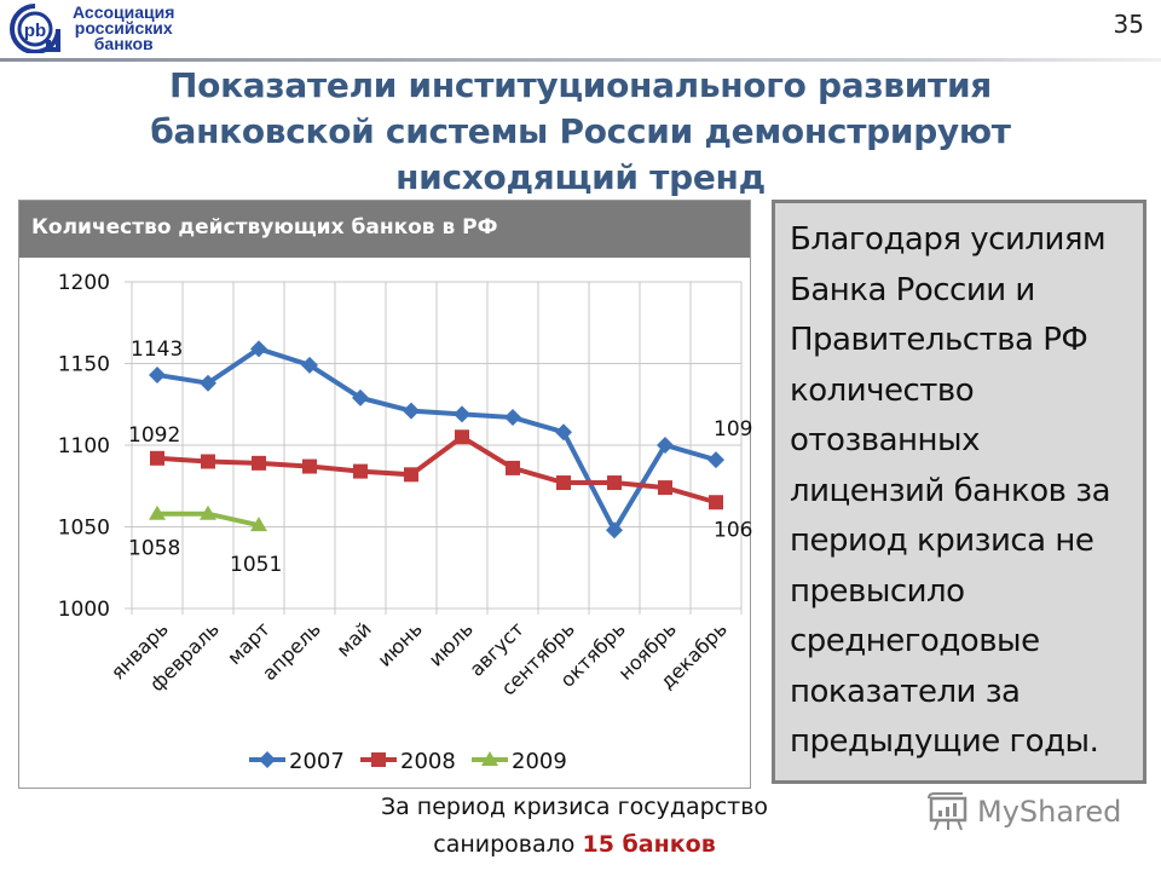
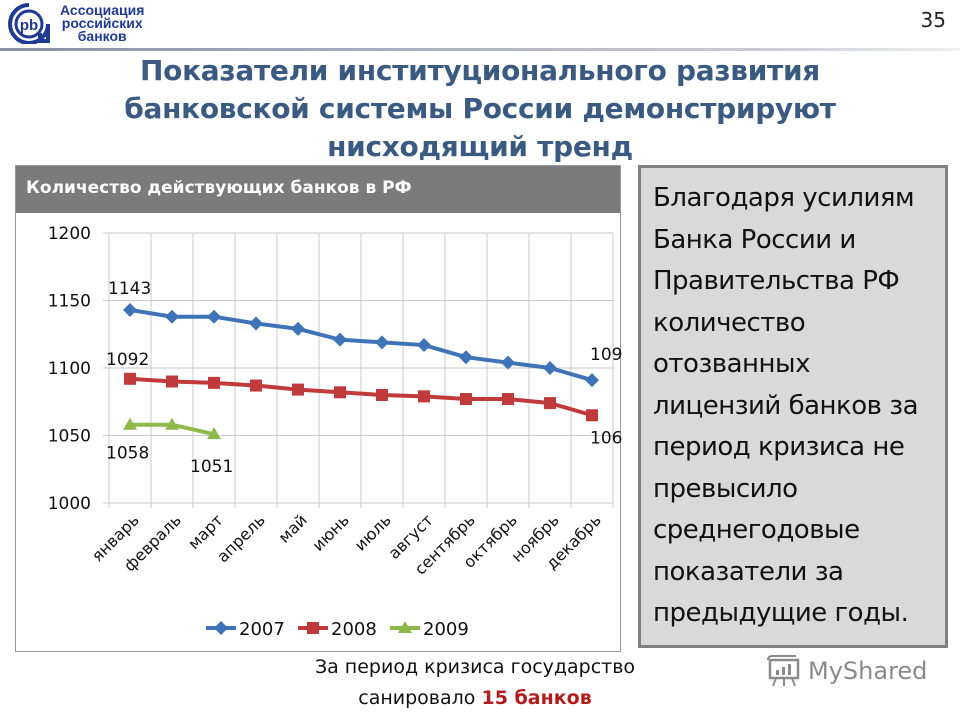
2007/март: 1159 -> 1138
2007/апрель: 1149 -> 1133
2008/июль: 1105 -> 1080
2008/август: 1086 -> 1079
2007/октябрь: 1048 -> 1104
